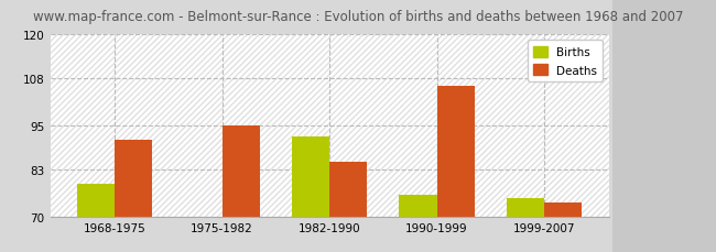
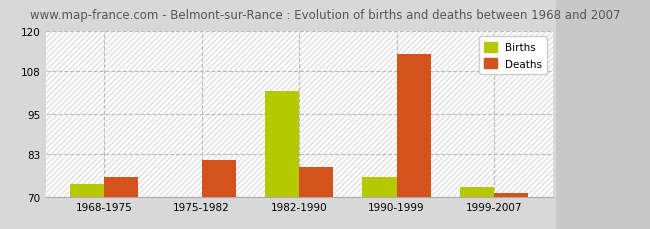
Births/1968-1975: 79 -> 74
Deaths/1968-1975: 91 -> 76
Deaths/1975-1982: 95 -> 81
Births/1982-1990: 92 -> 102
Deaths/1982-1990: 85 -> 79
Deaths/1990-1999: 106 -> 113
Births/1999-2007: 75 -> 73
Deaths/1999-2007: 74 -> 71
